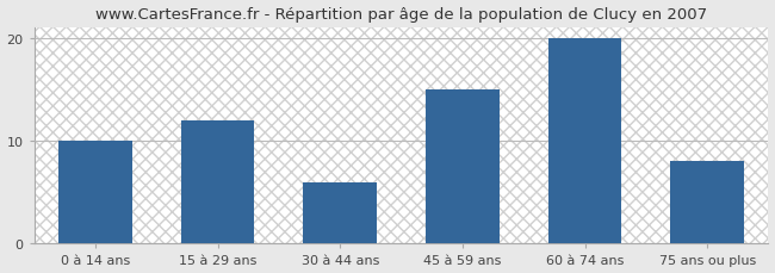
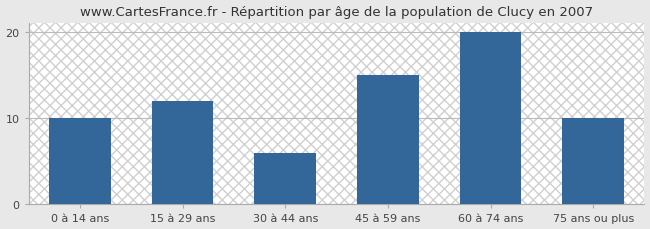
75 ans ou plus: 8 -> 10
